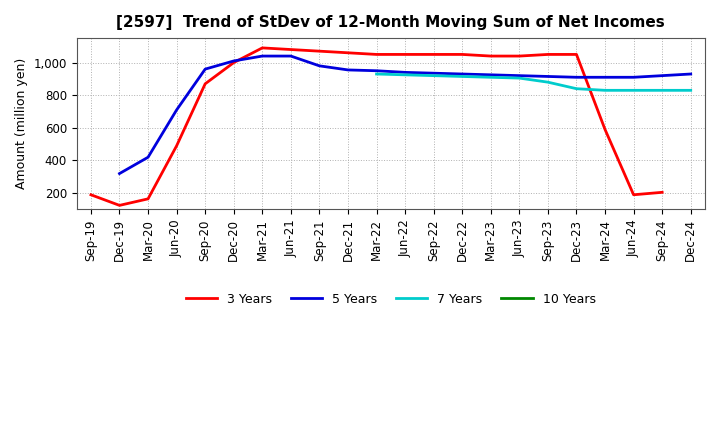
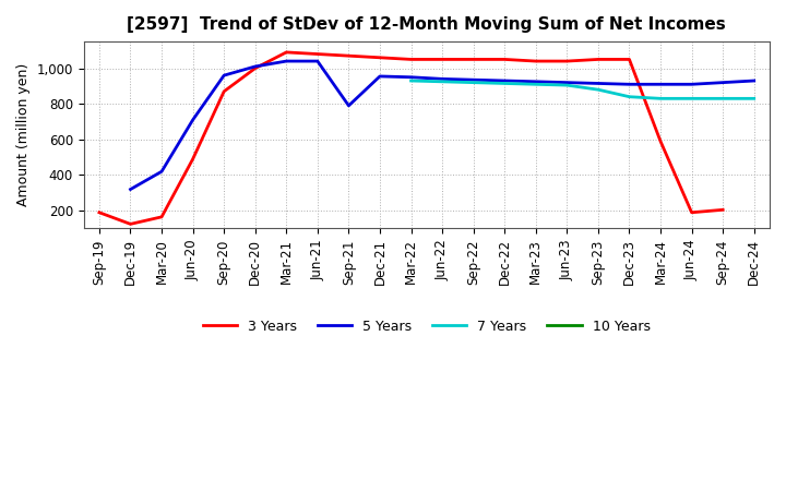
5 Years/Sep-21: 980 -> 790
